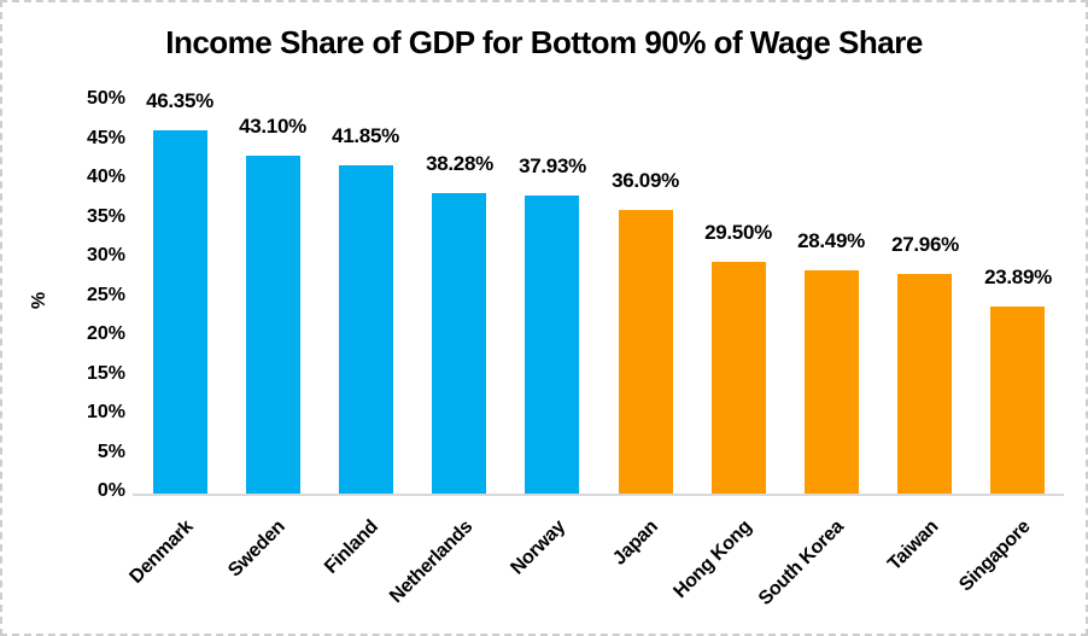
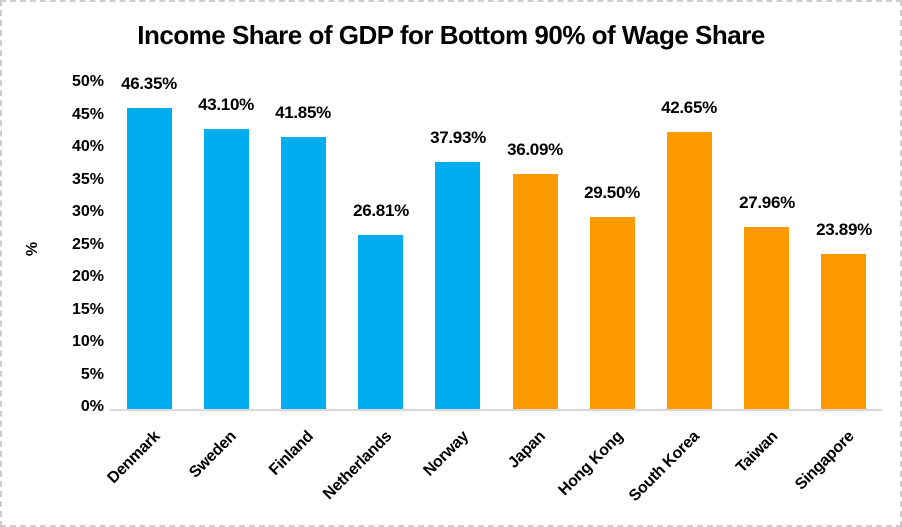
Netherlands: 38.28% -> 26.81%
South Korea: 28.49% -> 42.65%
